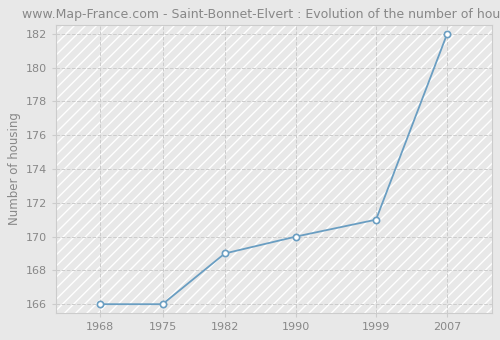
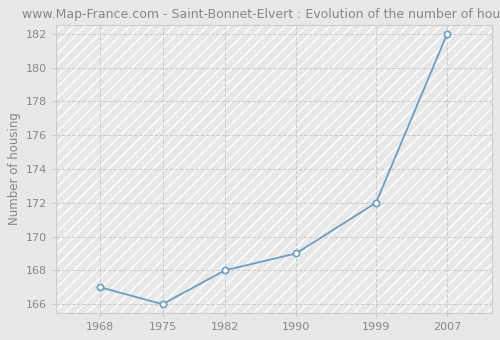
1968: 166 -> 167
1982: 169 -> 168
1990: 170 -> 169
1999: 171 -> 172
